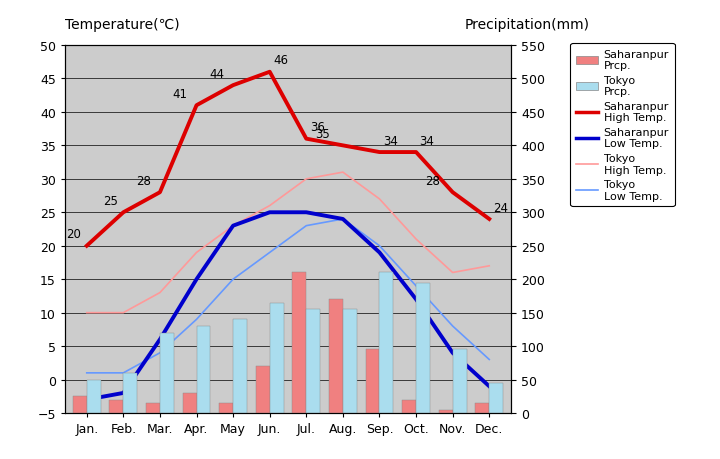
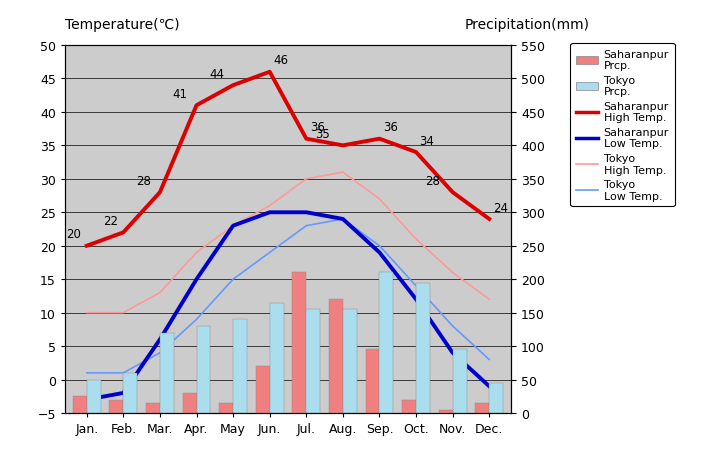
Saharanpur High Temp./Feb.: 25 -> 22
Saharanpur High Temp./Sep.: 34 -> 36
Tokyo High Temp./Dec.: 17 -> 12
